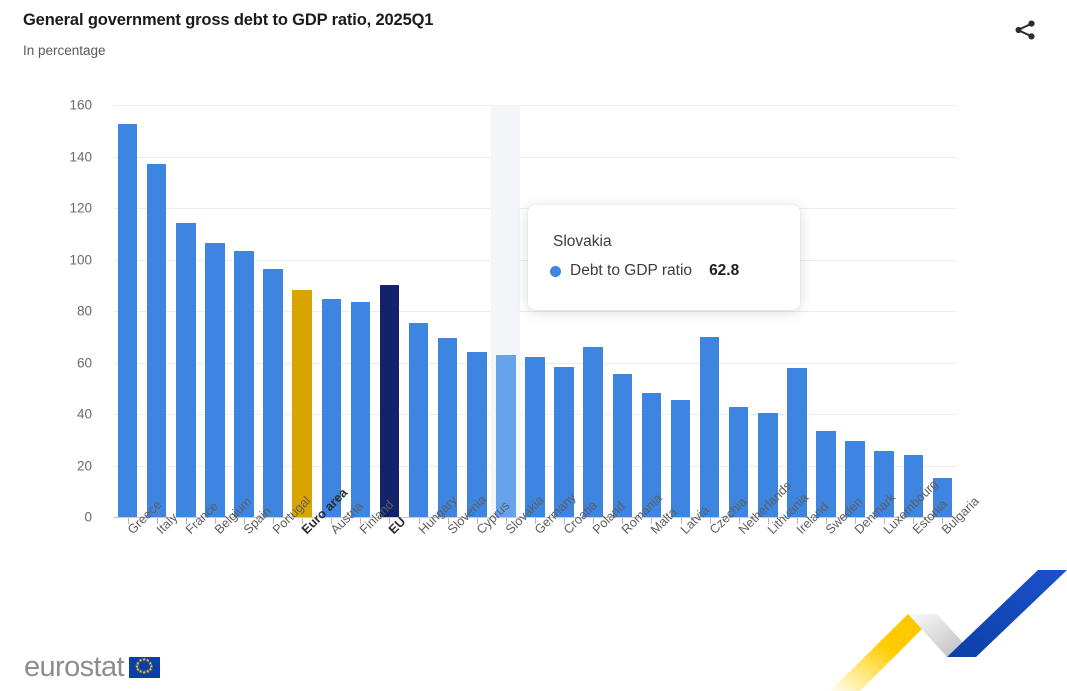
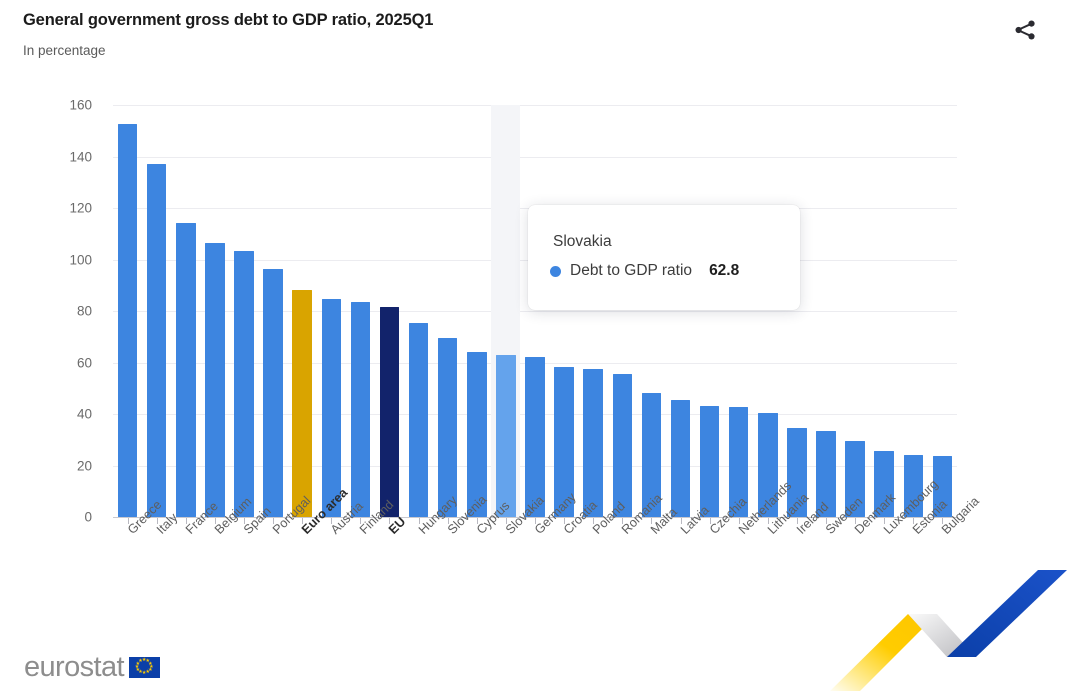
EU: 90 -> 82
Poland: 66 -> 58
Czechia: 70 -> 43
Ireland: 58 -> 35
Bulgaria: 15 -> 24
